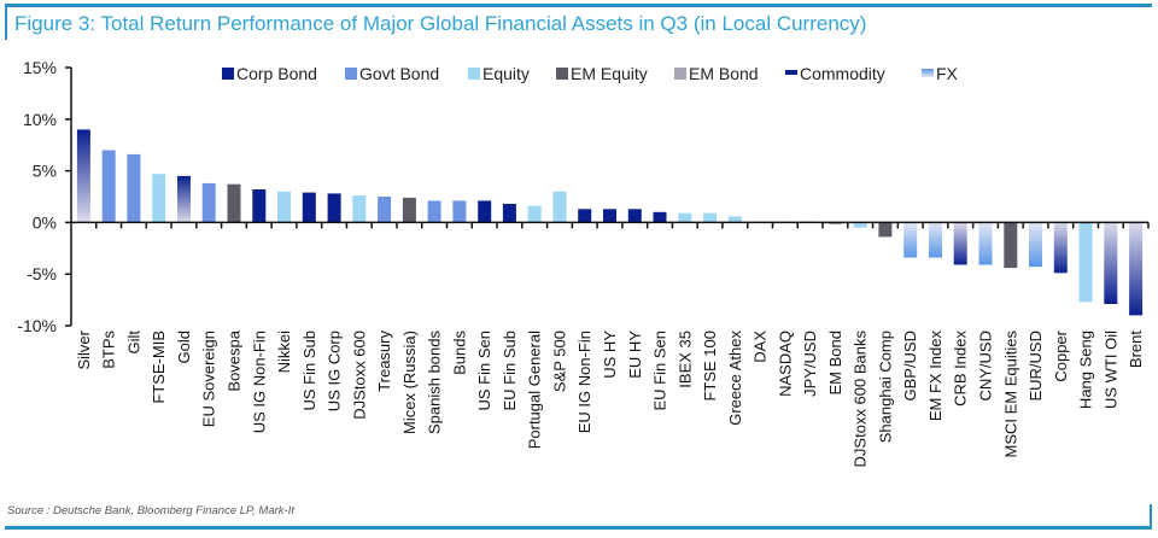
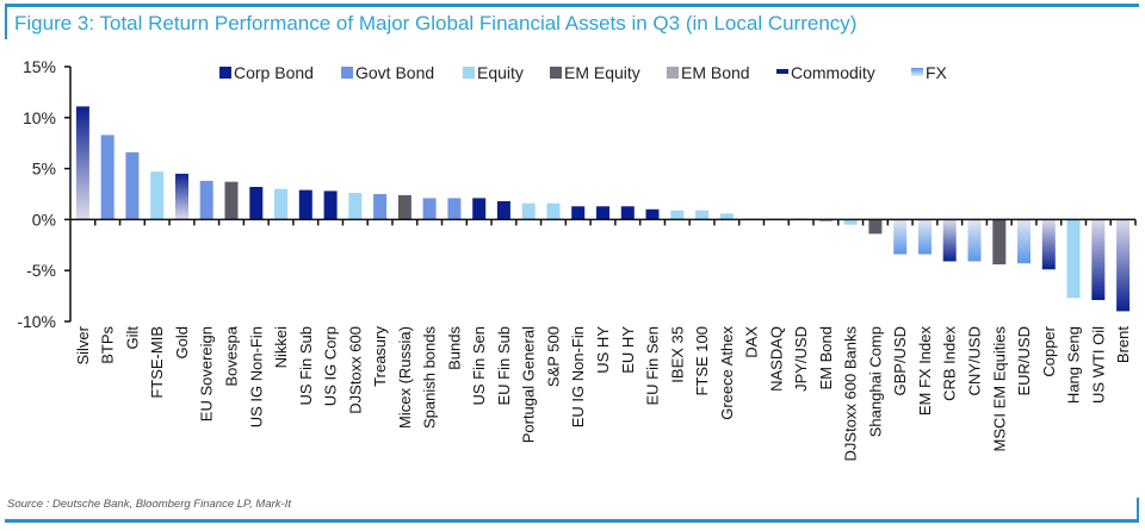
Silver: 9% -> 11%
BTPs: 7% -> 8%
S&P 500: 3% -> 2%
